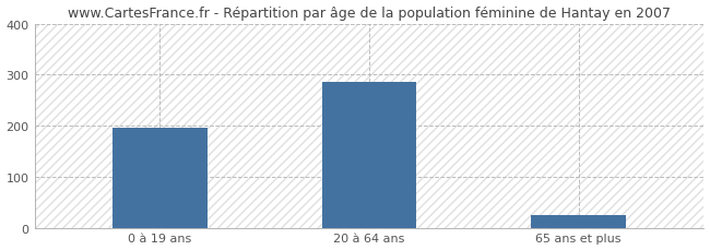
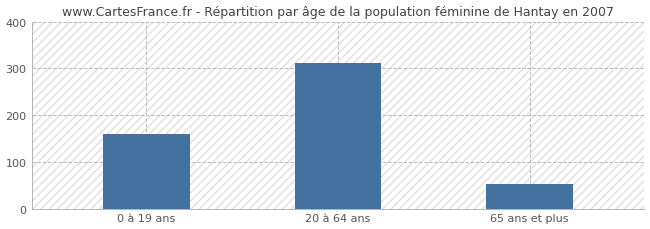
0 à 19 ans: 195 -> 160
20 à 64 ans: 285 -> 312
65 ans et plus: 25 -> 52
